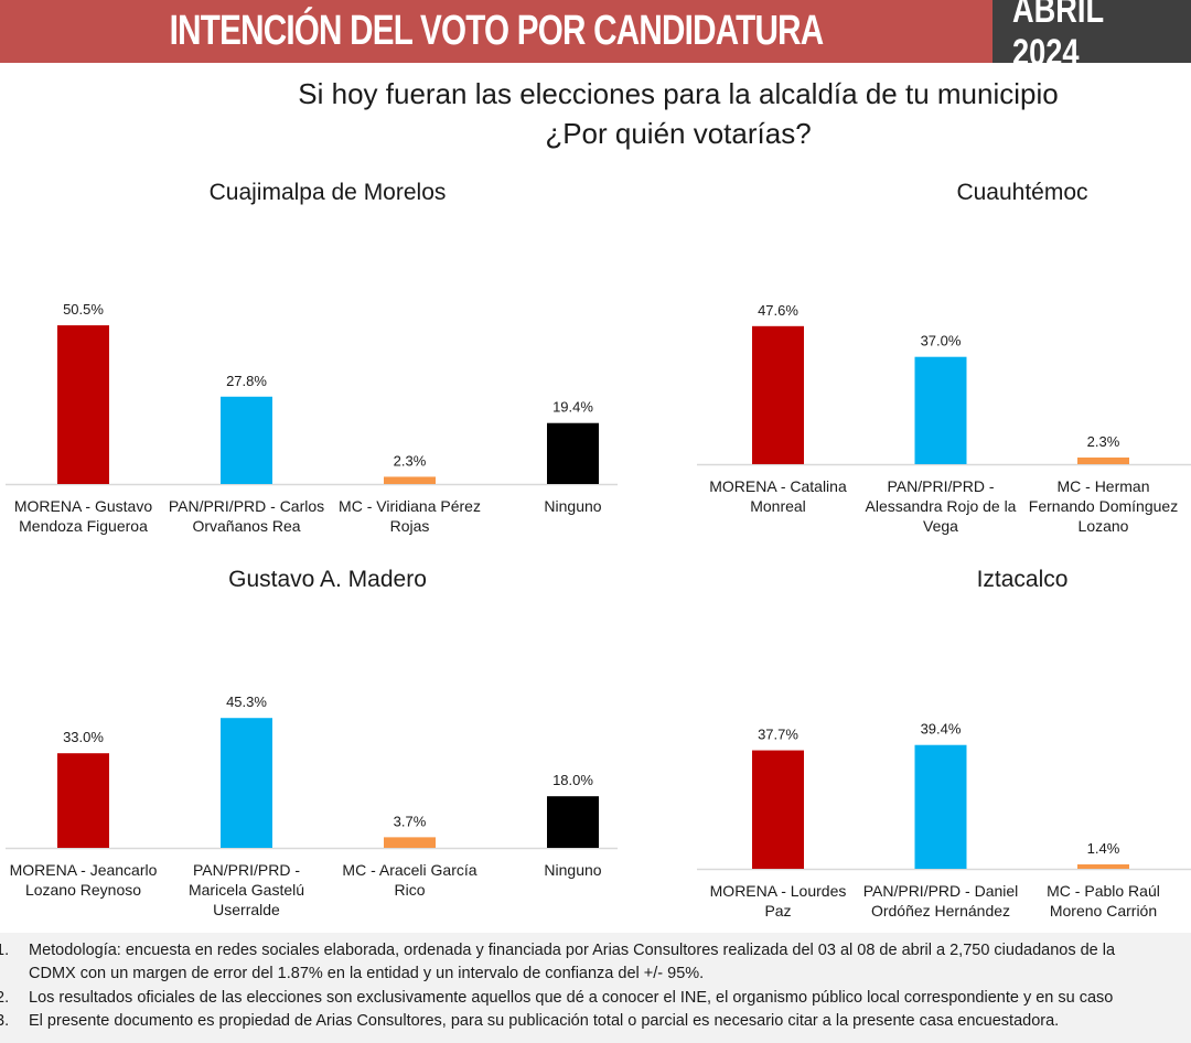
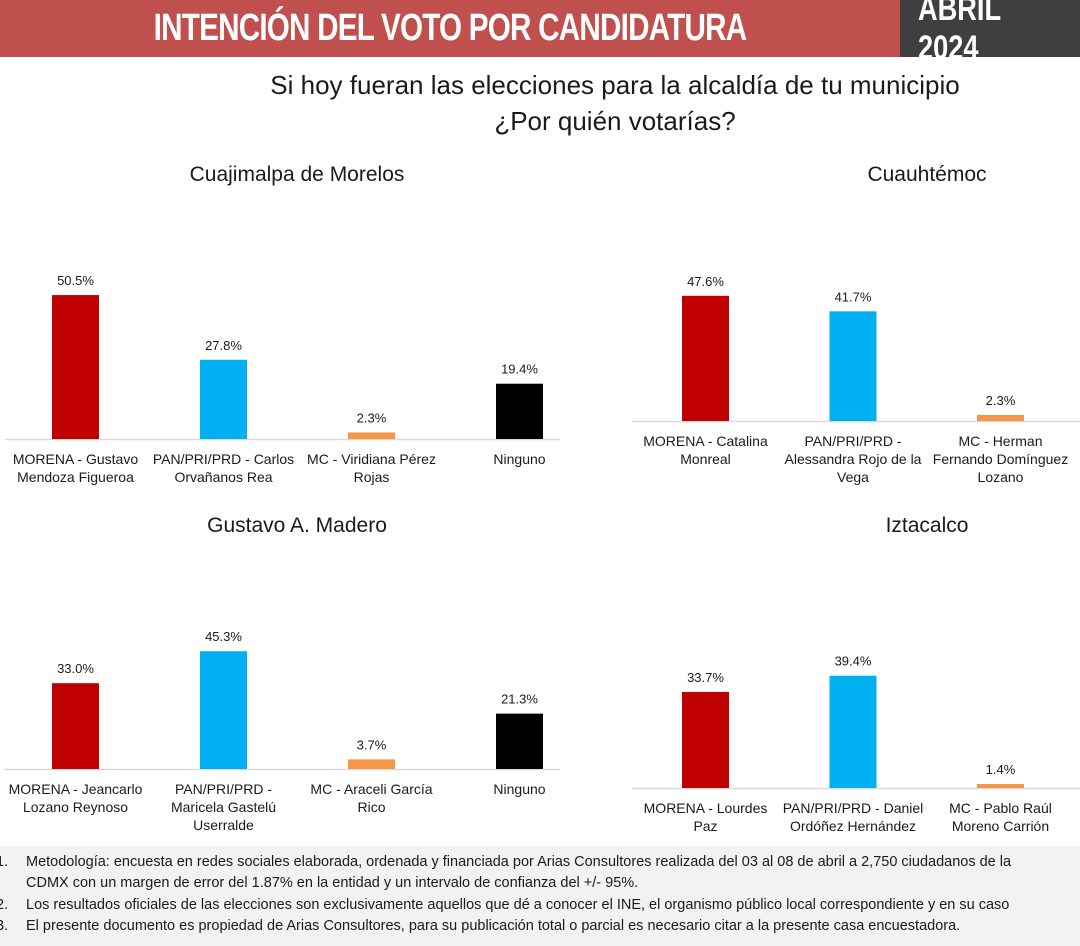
Cuauhtémoc/PAN/PRI/PRD - Alessandra Rojo de la Vega: 37.0% -> 41.7%
Gustavo A. Madero/Ninguno: 18.0% -> 21.3%
Iztacalco/MORENA - Lourdes Paz: 37.7% -> 33.7%
